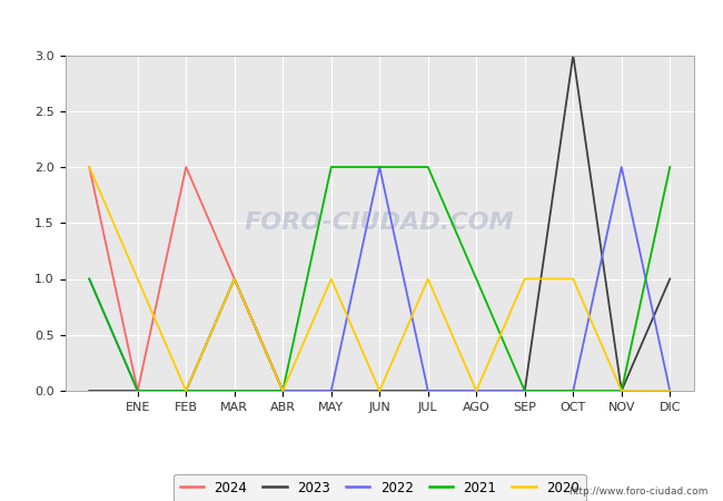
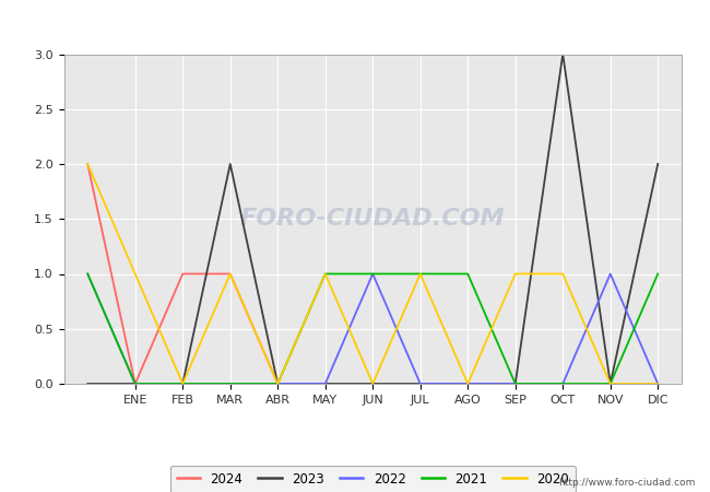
2024/FEB: 2 -> 1
2023/MAR: 1 -> 2
2021/MAY: 2 -> 1
2022/JUN: 2 -> 1
2021/JUN: 2 -> 1
2021/JUL: 2 -> 1
2022/NOV: 2 -> 1
2023/DIC: 1 -> 2
2021/DIC: 2 -> 1
